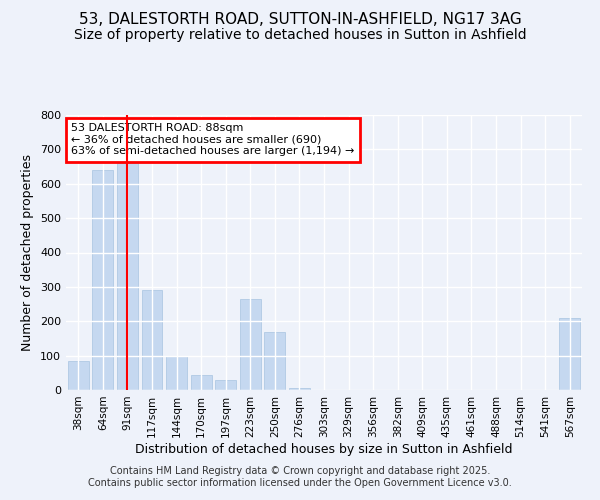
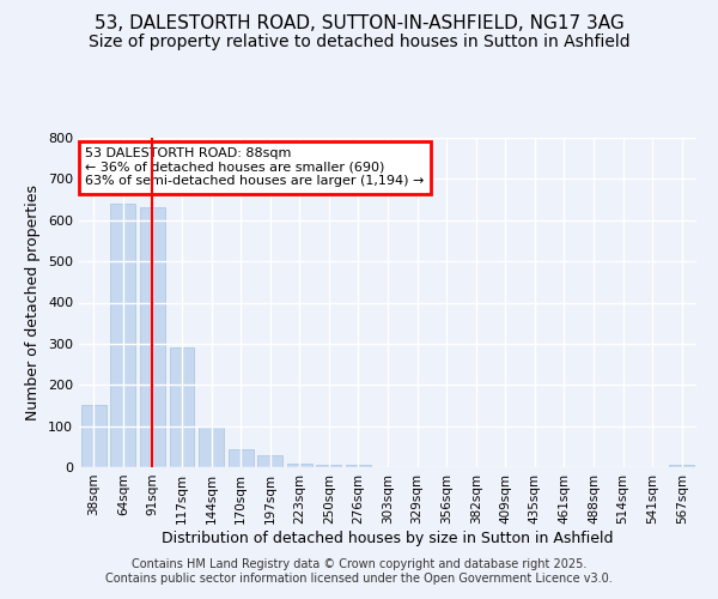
38sqm: 85 -> 150
91sqm: 660 -> 630
223sqm: 265 -> 10
250sqm: 170 -> 5
567sqm: 210 -> 5
